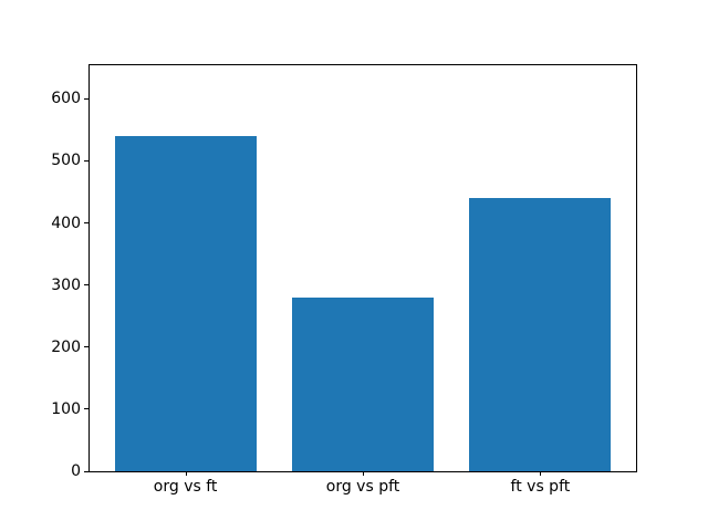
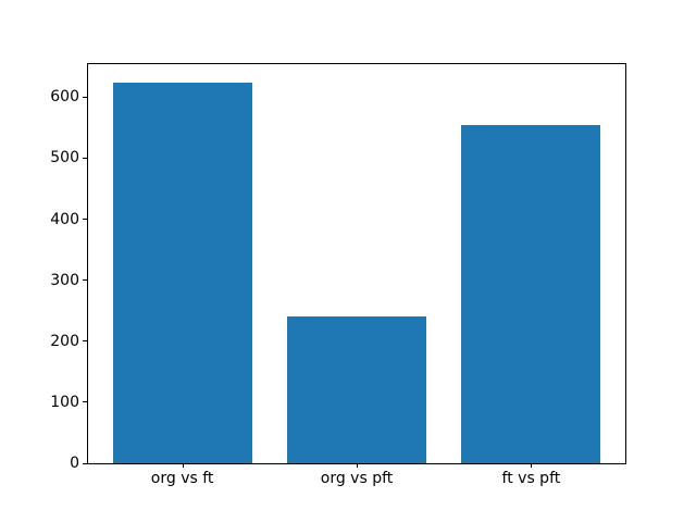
org vs ft: 540 -> 620
org vs pft: 280 -> 240
ft vs pft: 440 -> 560
